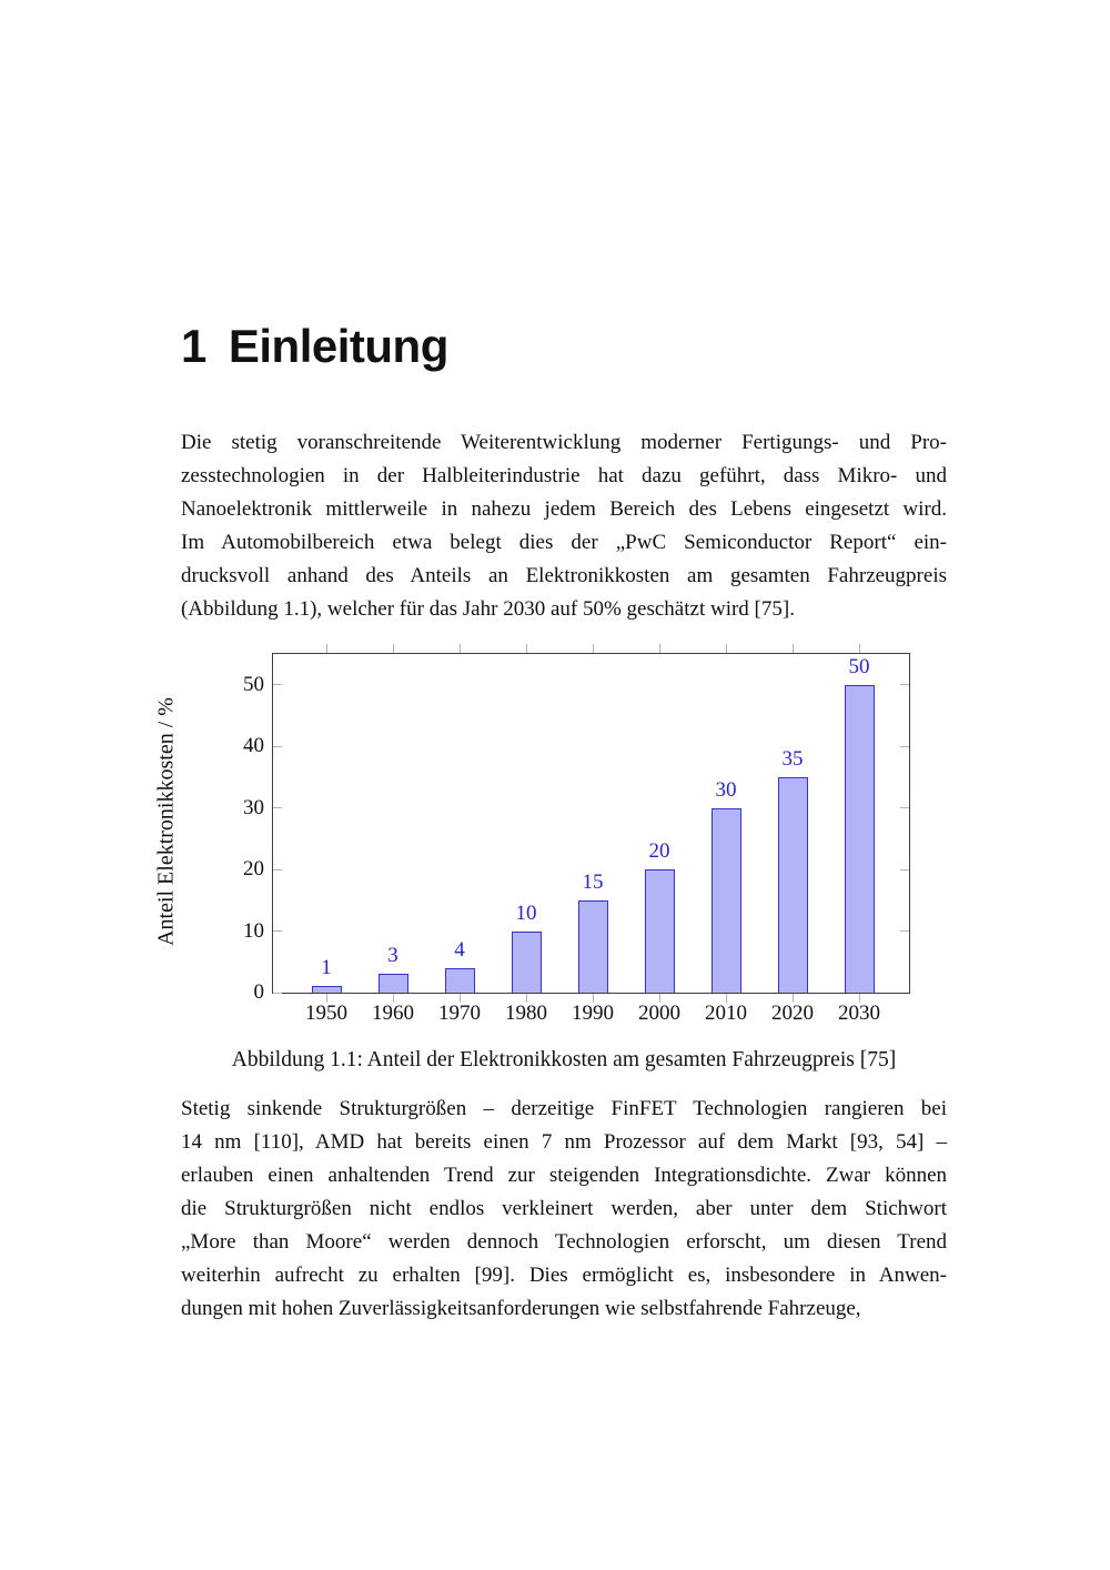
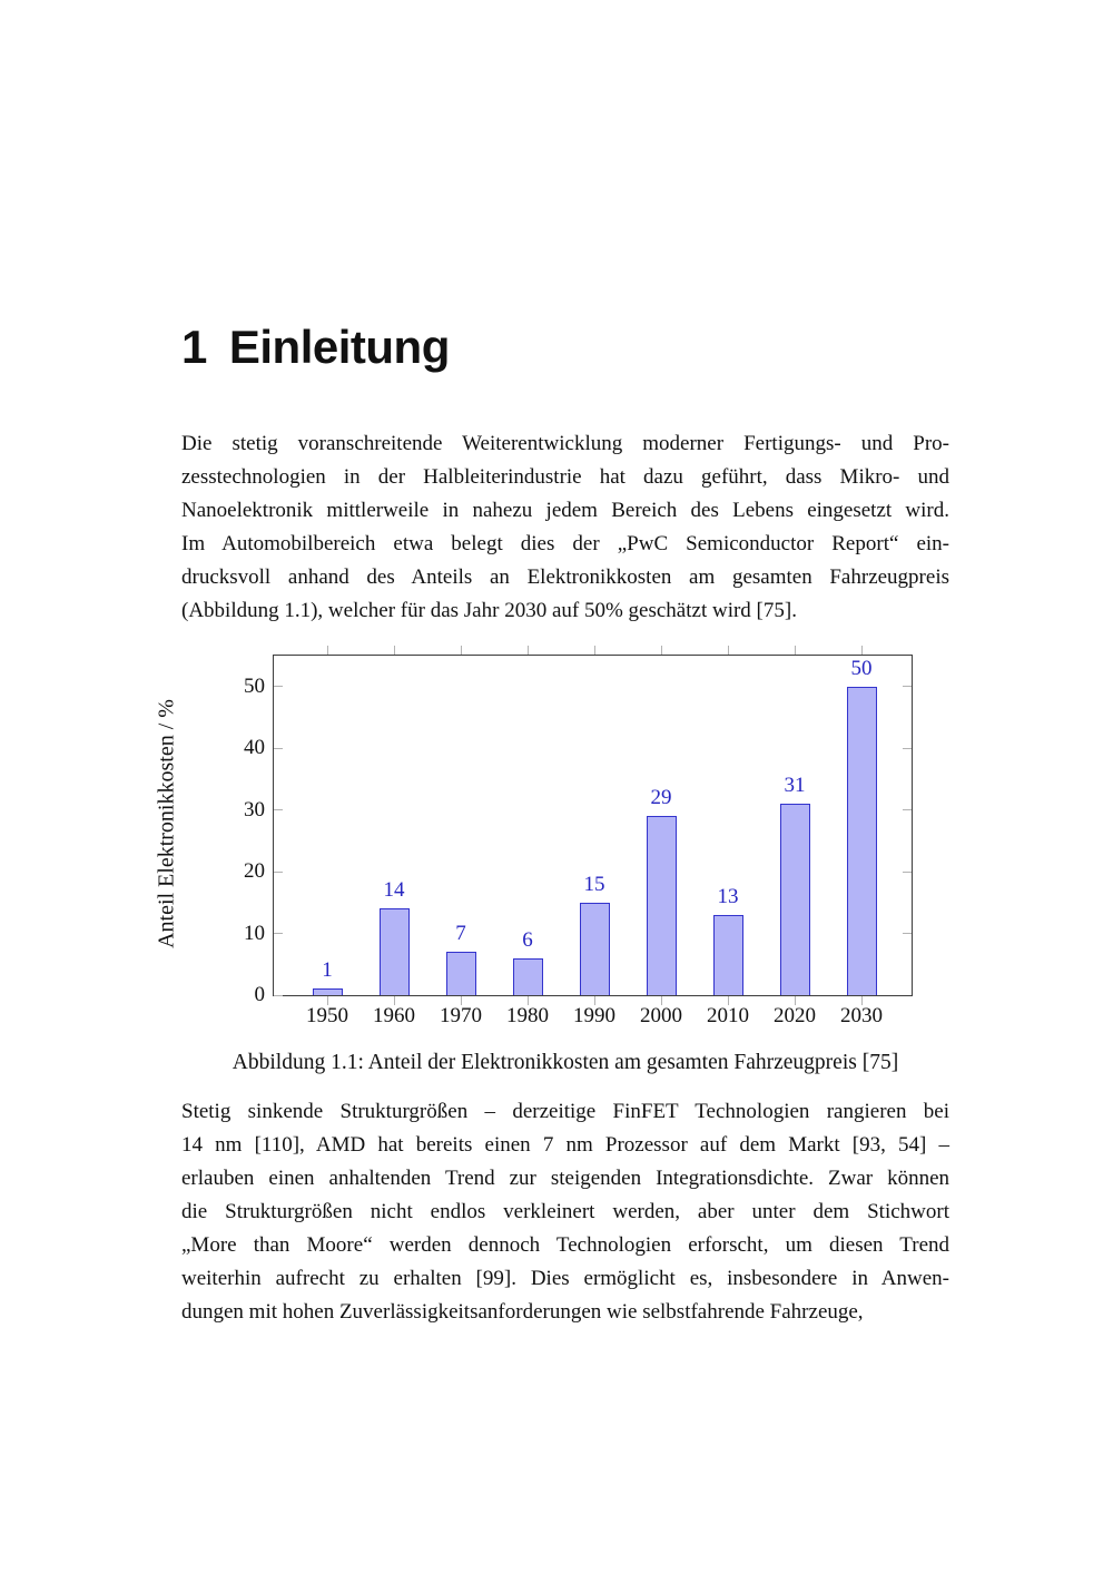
1960: 3 -> 14
1970: 4 -> 7
1980: 10 -> 6
2000: 20 -> 29
2010: 30 -> 13
2020: 35 -> 31
